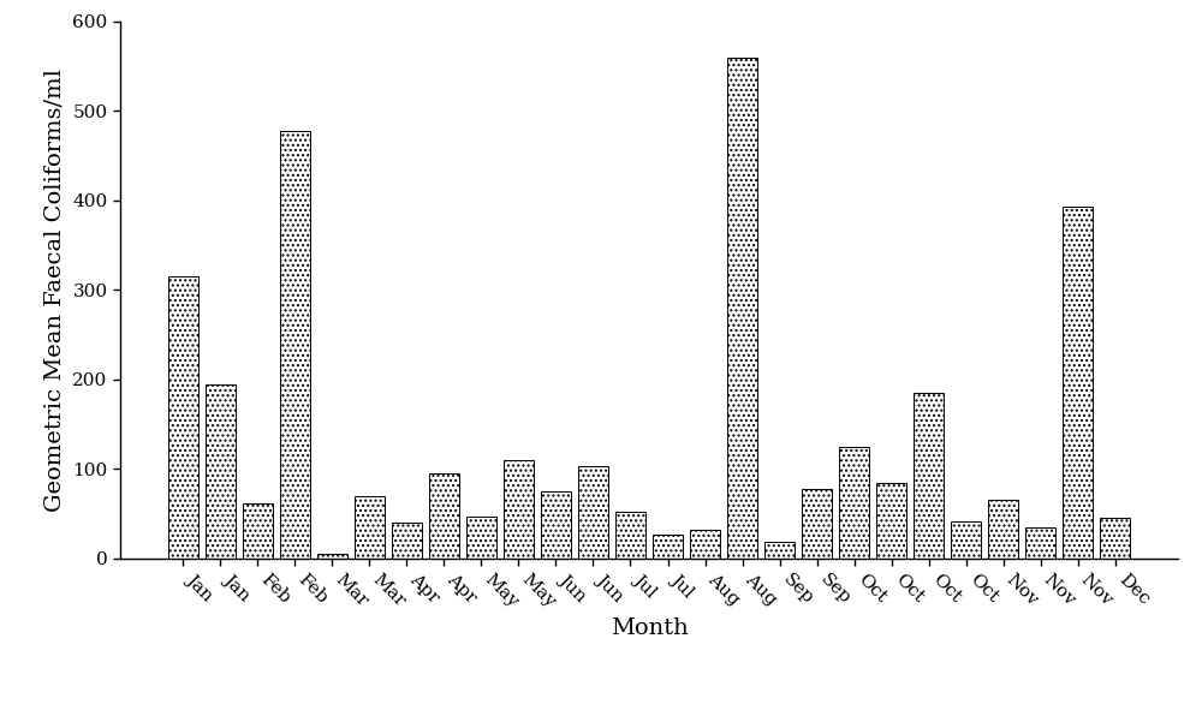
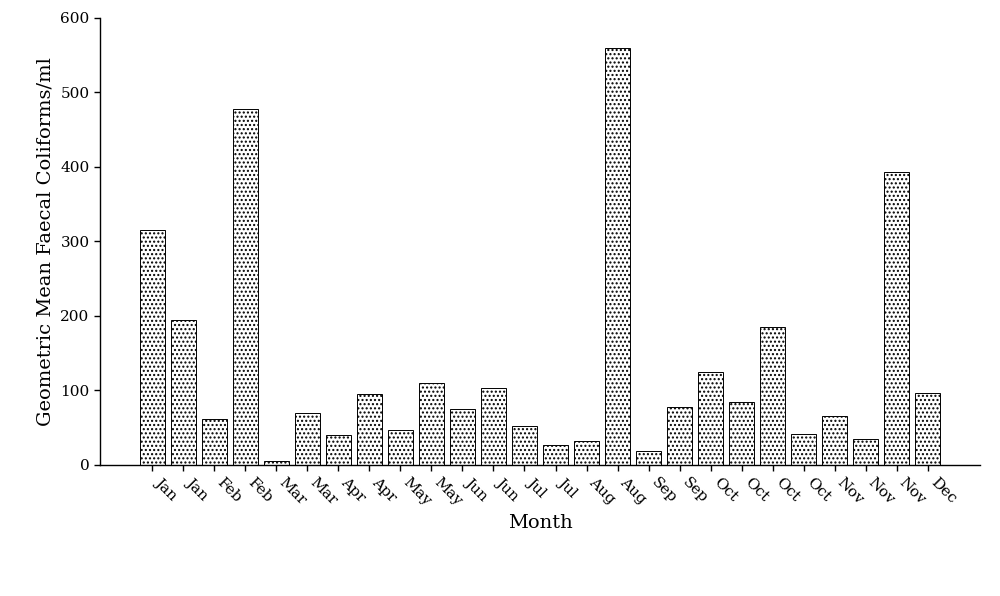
Dec: 46 -> 97
